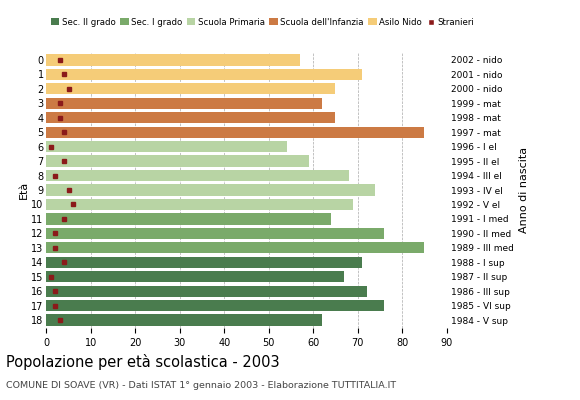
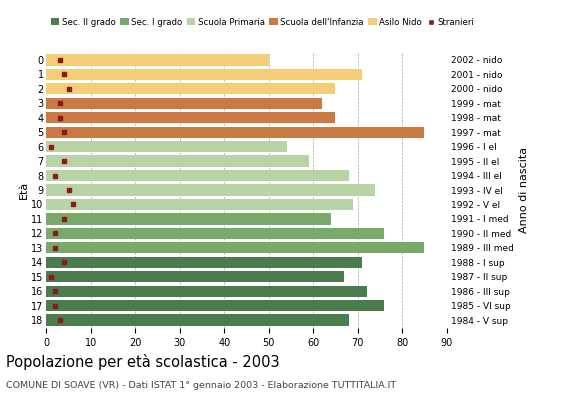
0: 57 -> 50
18: 62 -> 68
